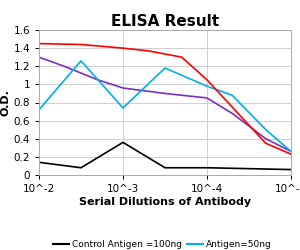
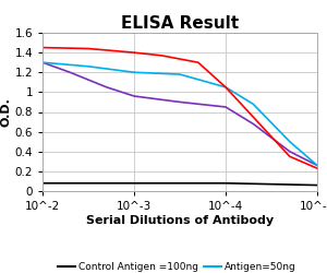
Control Antigen =100ng/10^-2: 0.14 -> 0.08
Antigen=50ng/10^-2: 0.72 -> 1.30
Control Antigen =100ng/10^-3: 0.36 -> 0.08
Antigen=50ng/10^-3: 0.74 -> 1.20
Antigen=50ng/10^-4: 0.98 -> 1.05
